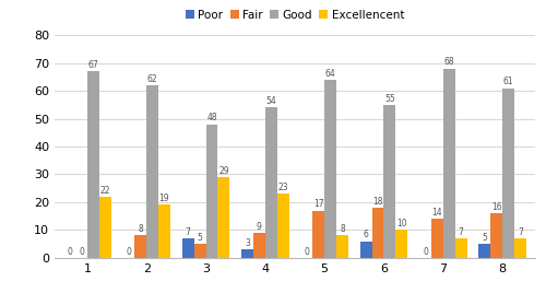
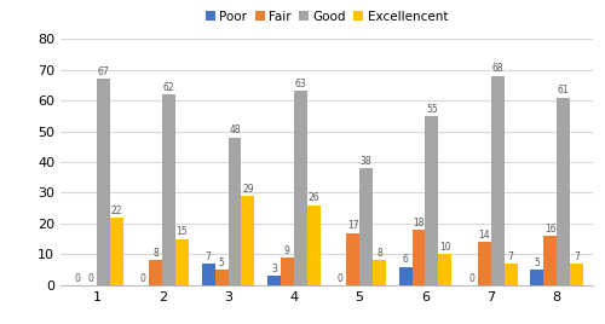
Excellencent/2: 19 -> 15
Good/4: 54 -> 63
Excellencent/4: 23 -> 26
Good/5: 64 -> 38
